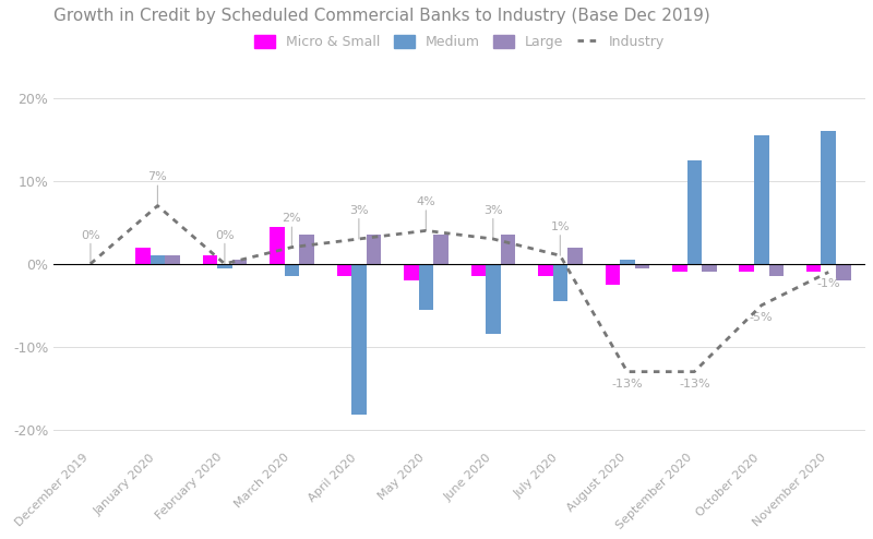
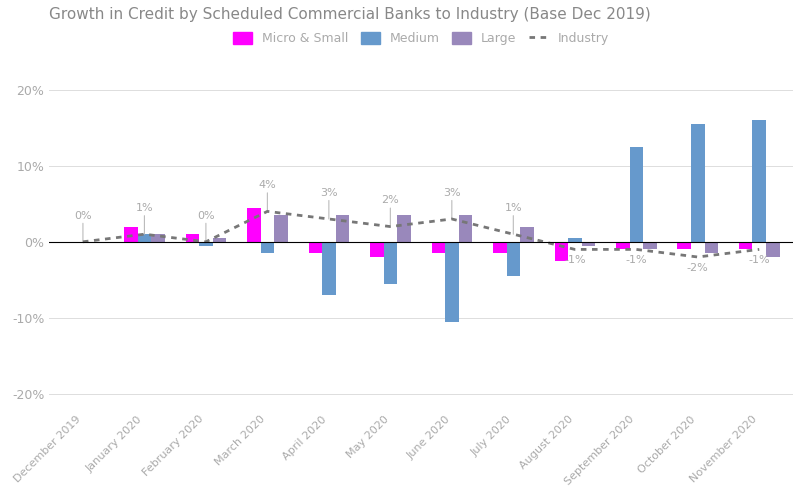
Industry/January 2020: 7% -> 1%
Industry/March 2020: 2% -> 4%
Medium/April 2020: -18.2% -> -7.0%
Industry/May 2020: 4% -> 2%
Medium/June 2020: -8.4% -> -10.5%
Industry/August 2020: -13% -> -1%
Industry/September 2020: -13% -> -1%
Industry/October 2020: -5% -> -2%
